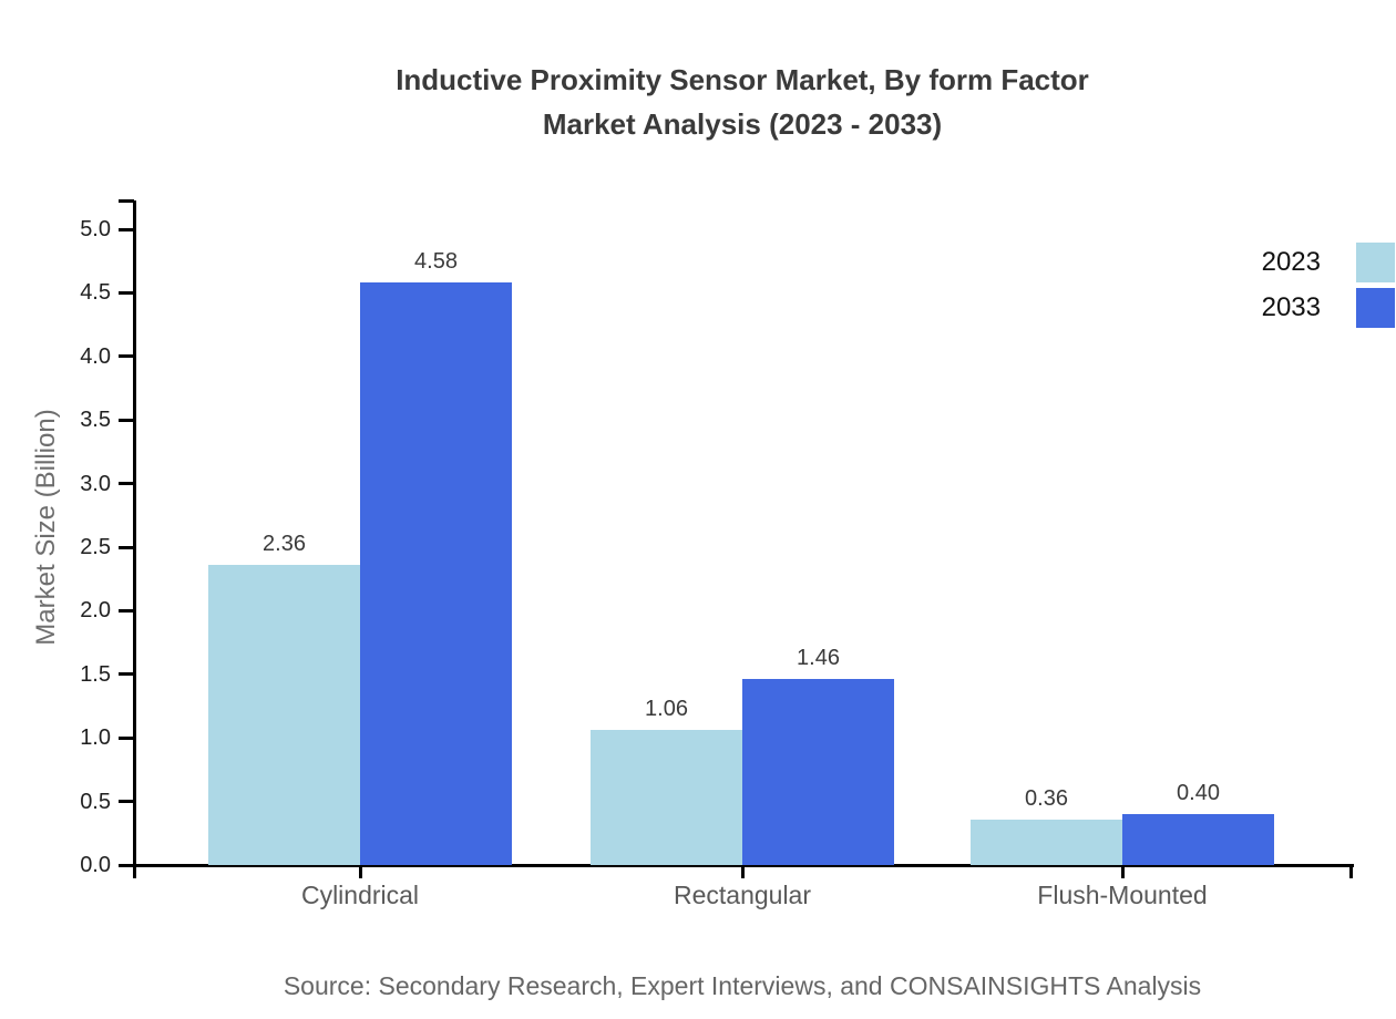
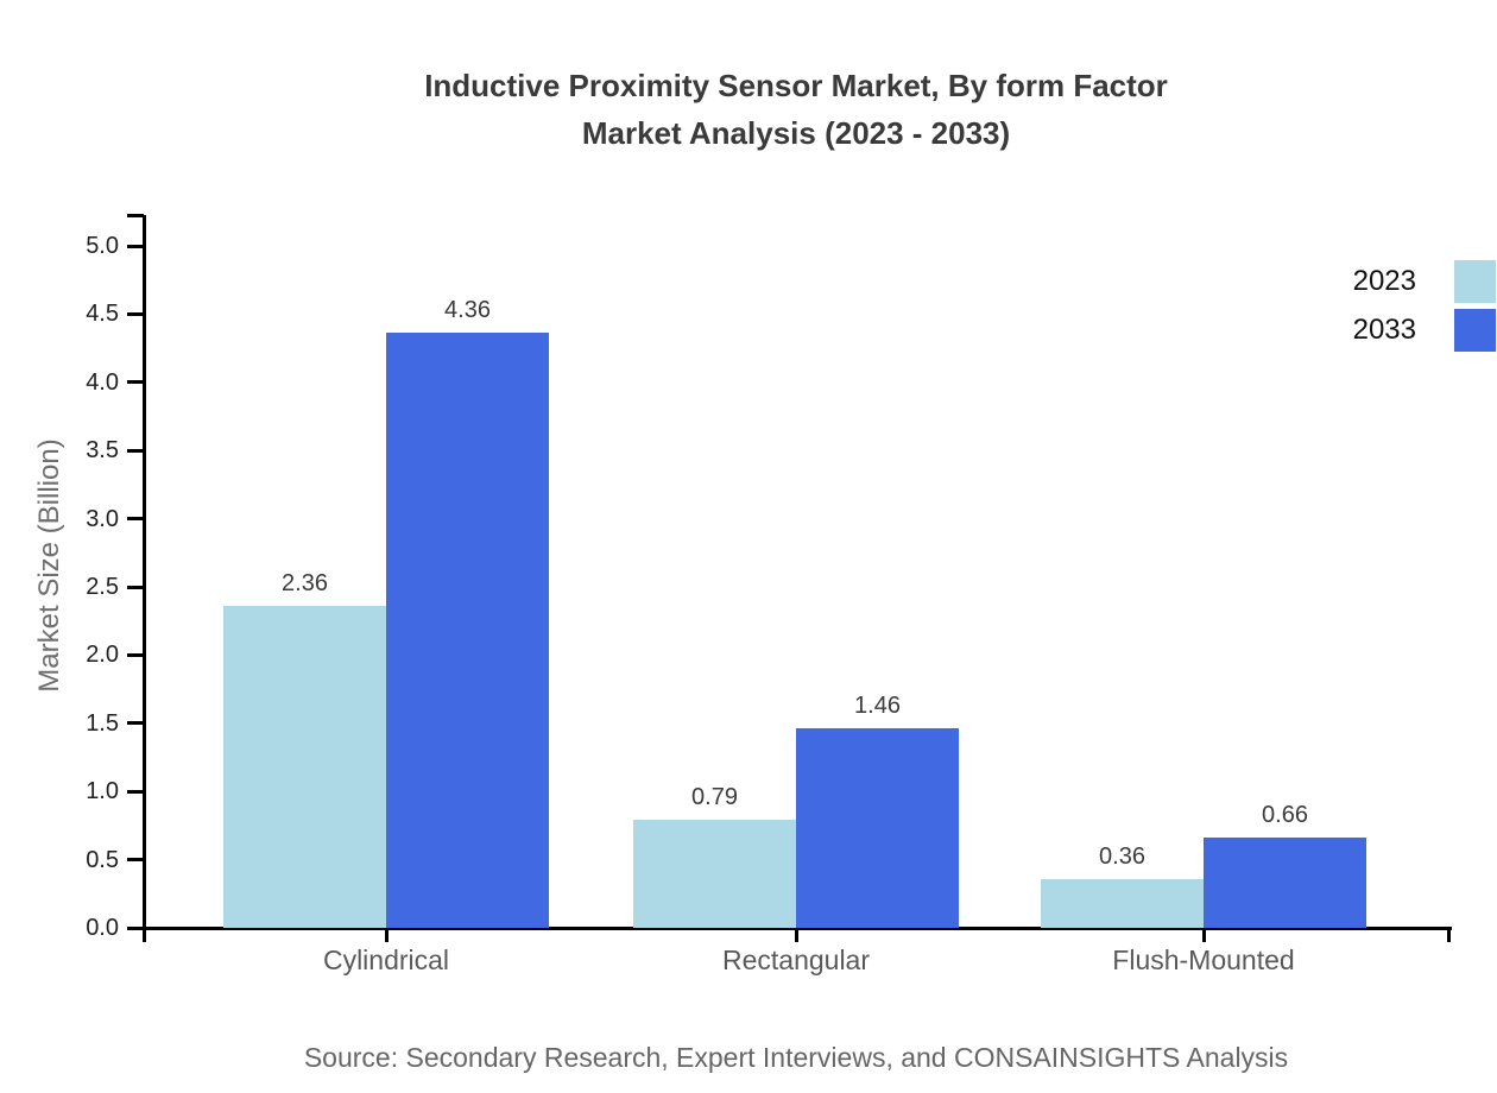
2033/Cylindrical: 4.58 -> 4.36
2023/Rectangular: 1.06 -> 0.79
2033/Flush-Mounted: 0.40 -> 0.66
